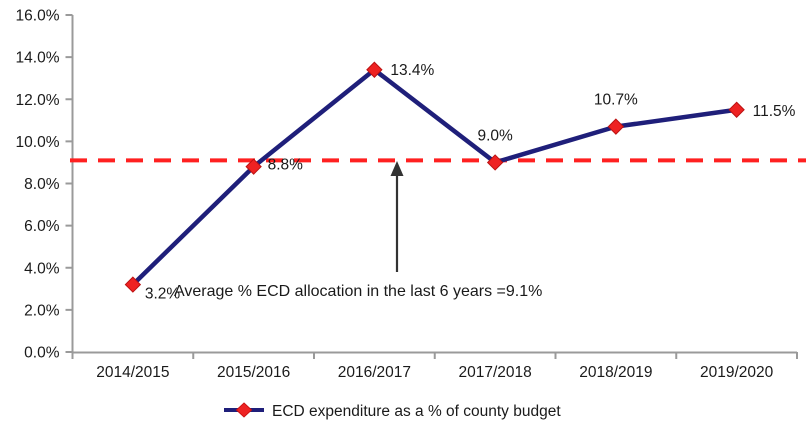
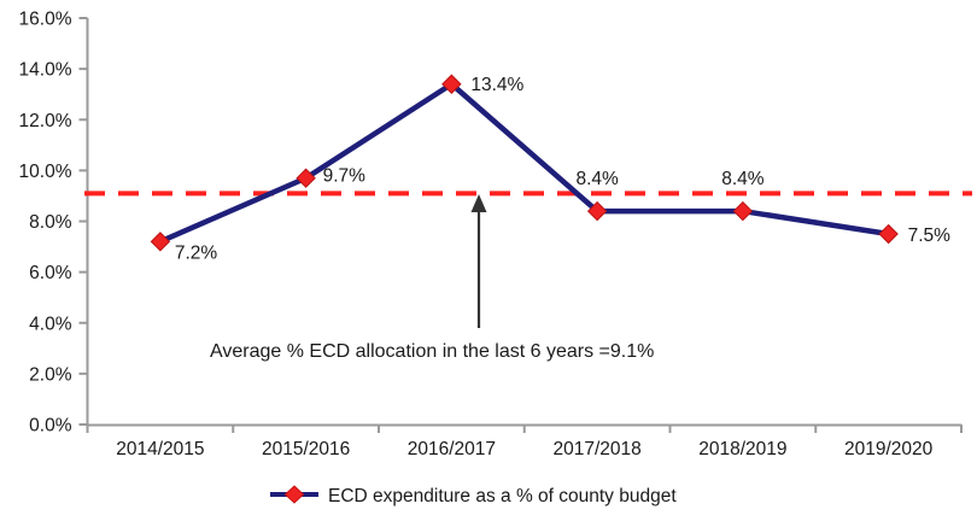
2014/2015: 3.2% -> 7.2%
2015/2016: 8.8% -> 9.7%
2017/2018: 9.0% -> 8.4%
2018/2019: 10.7% -> 8.4%
2019/2020: 11.5% -> 7.5%
